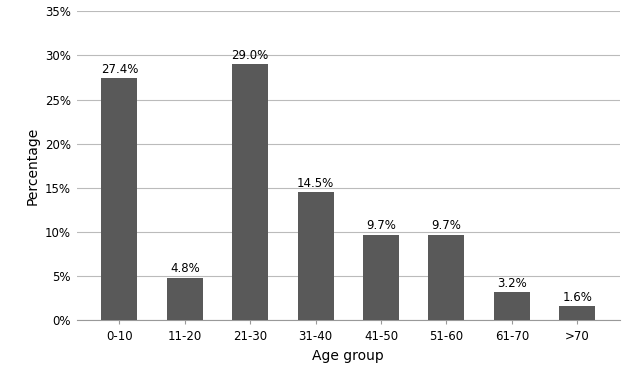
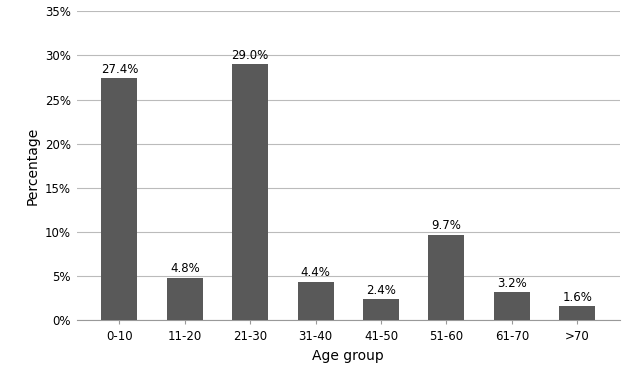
31-40: 14.5% -> 4.4%
41-50: 9.7% -> 2.4%
